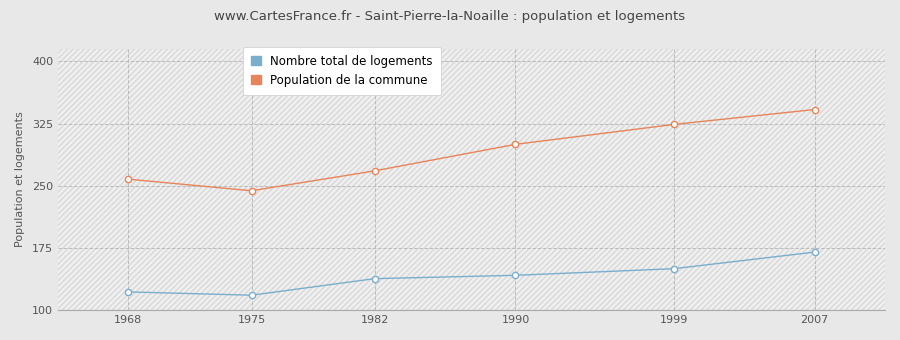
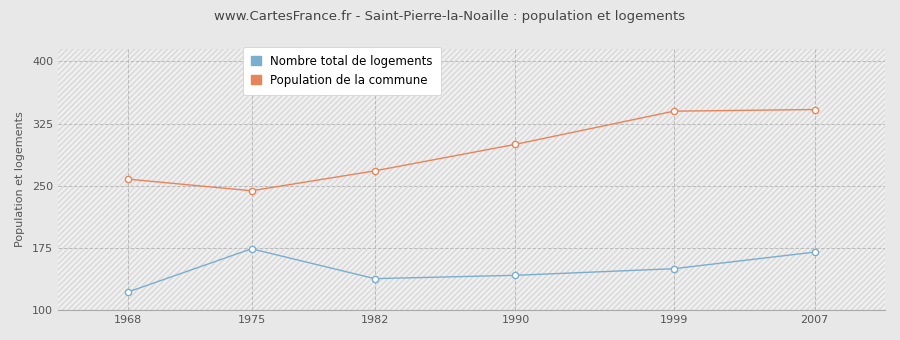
Nombre total de logements/1975: 118 -> 174
Population de la commune/1999: 324 -> 340
